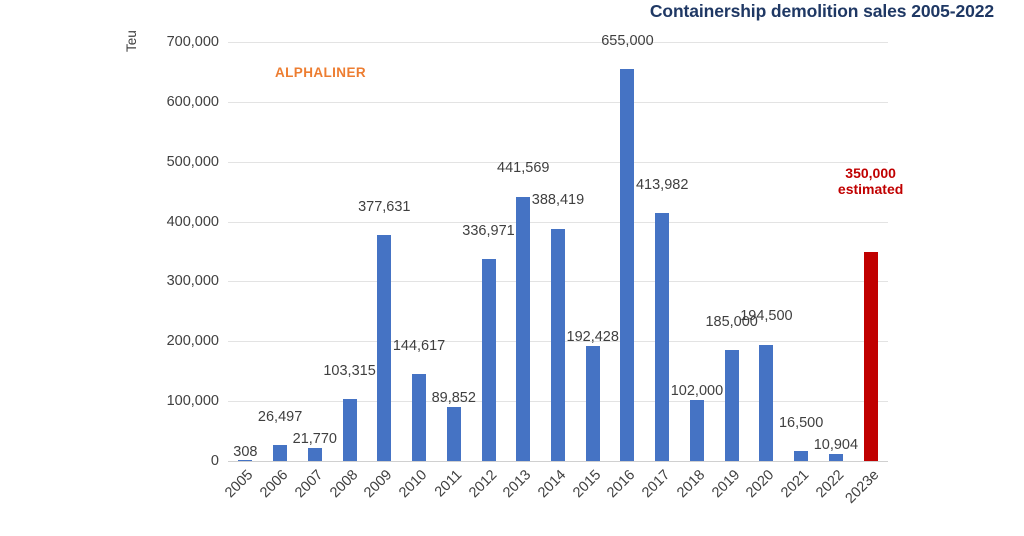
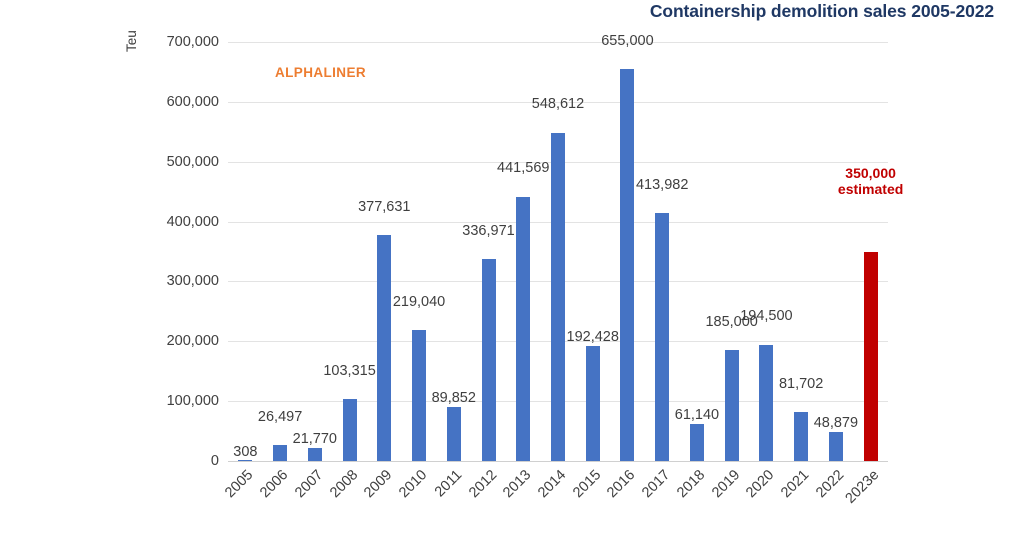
2010: 144,617 -> 219,040
2014: 388,419 -> 548,612
2018: 102,000 -> 61,140
2021: 16,500 -> 81,702
2022: 10,904 -> 48,879
